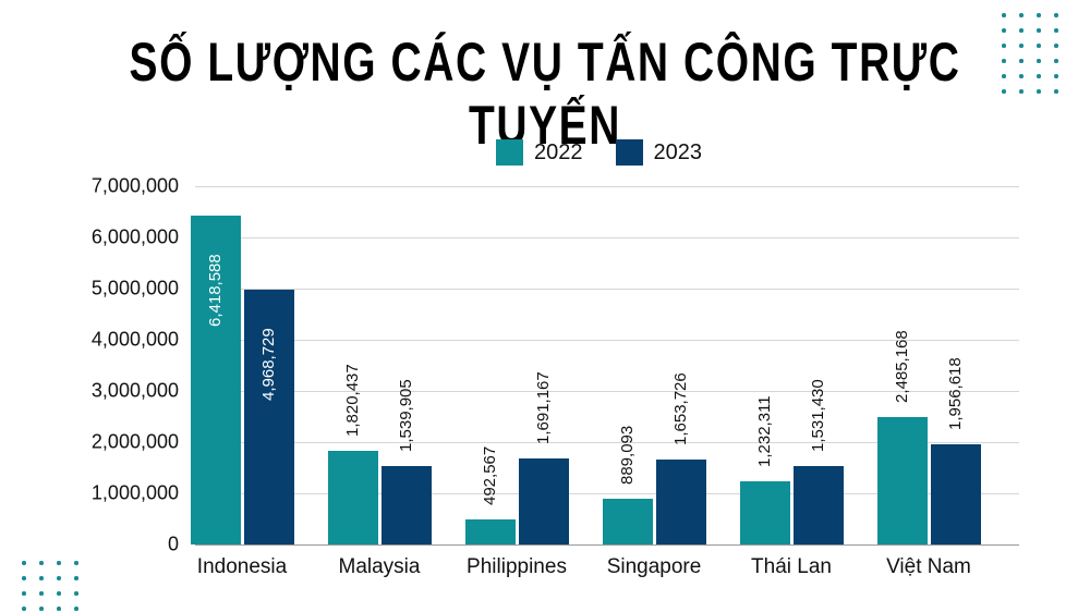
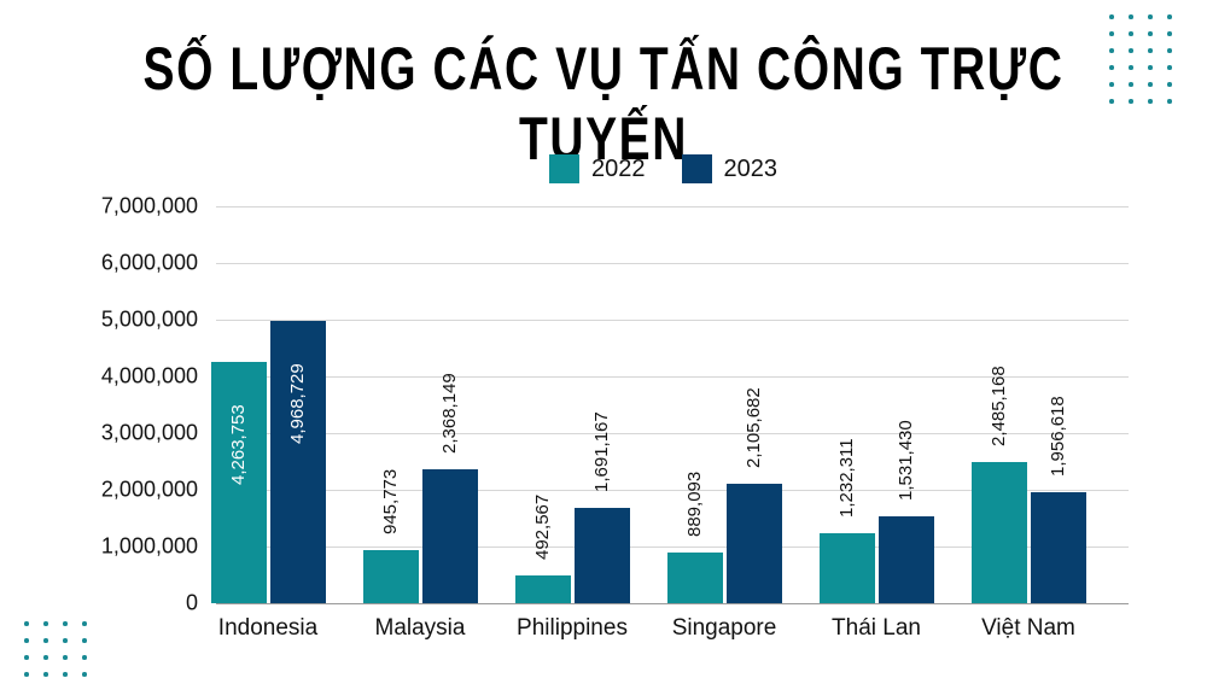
2022/Indonesia: 6,418,588 -> 4,263,753
2022/Malaysia: 1,820,437 -> 945,773
2023/Malaysia: 1,539,905 -> 2,368,149
2023/Singapore: 1,653,726 -> 2,105,682
